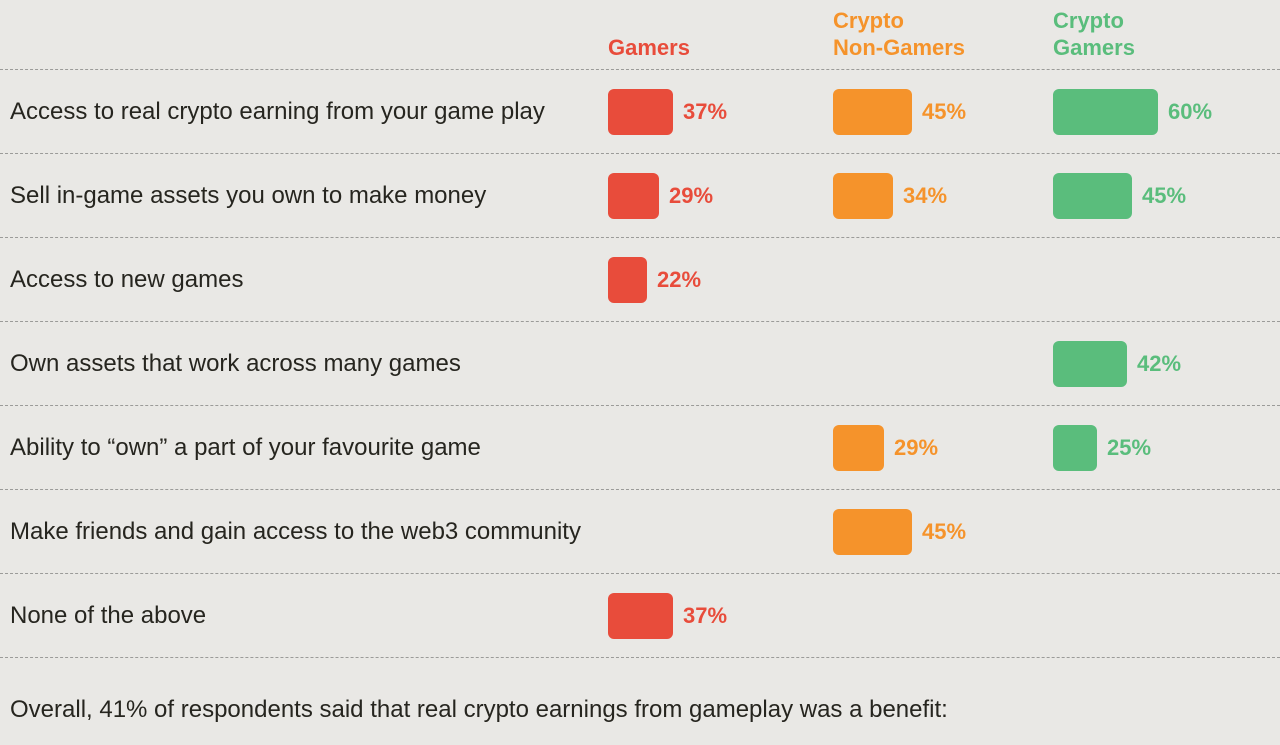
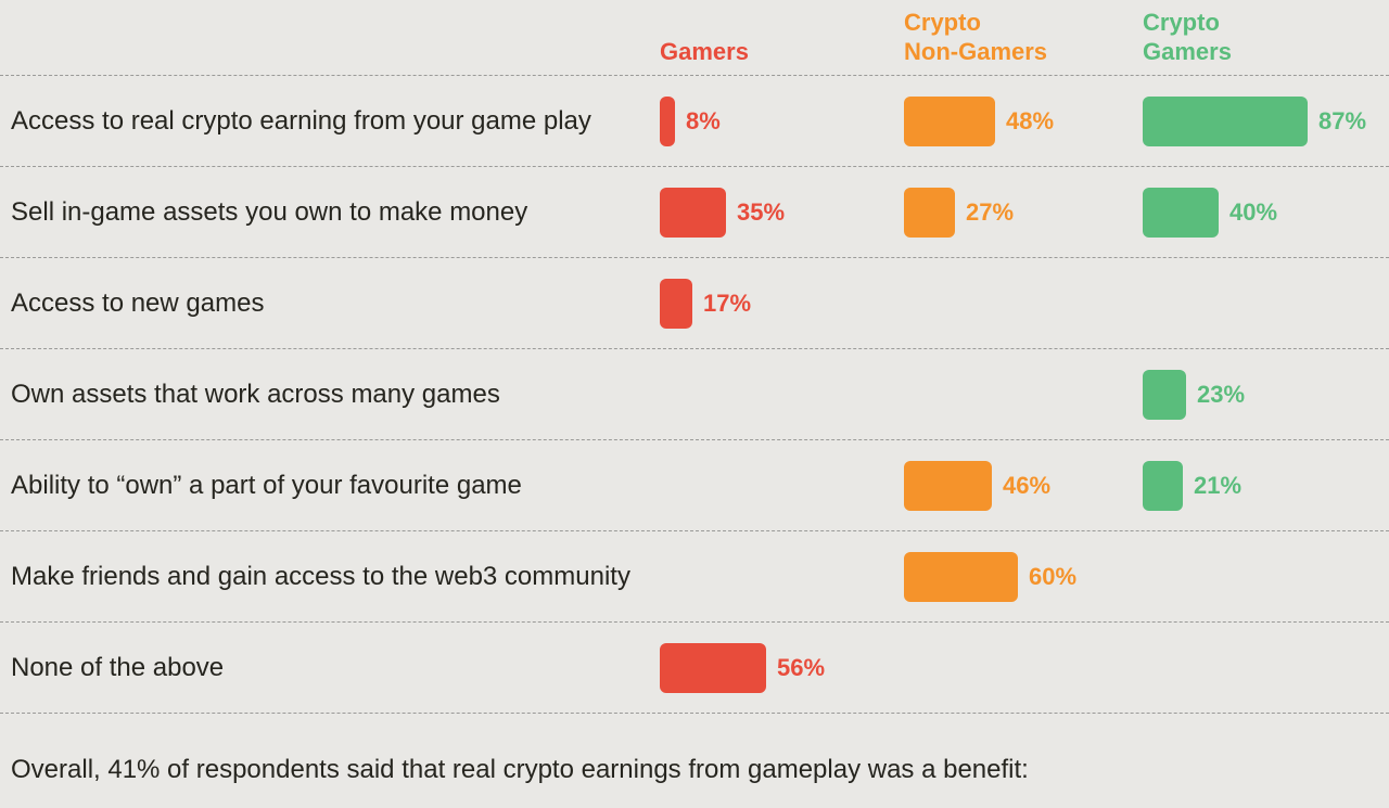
Gamers/Access to real crypto earning from your game play: 37% -> 8%
Crypto Non-Gamers/Access to real crypto earning from your game play: 45% -> 48%
Crypto Gamers/Access to real crypto earning from your game play: 60% -> 87%
Gamers/Sell in-game assets you own to make money: 29% -> 35%
Crypto Non-Gamers/Sell in-game assets you own to make money: 34% -> 27%
Crypto Gamers/Sell in-game assets you own to make money: 45% -> 40%
Gamers/Access to new games: 22% -> 17%
Crypto Gamers/Own assets that work across many games: 42% -> 23%
Crypto Non-Gamers/Ability to “own” a part of your favourite game: 29% -> 46%
Crypto Gamers/Ability to “own” a part of your favourite game: 25% -> 21%
Crypto Non-Gamers/Make friends and gain access to the web3 community: 45% -> 60%
Gamers/None of the above: 37% -> 56%
